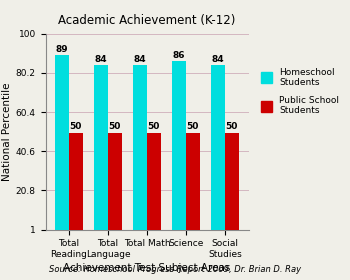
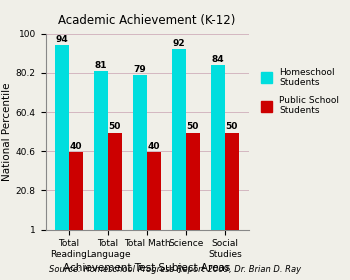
Homeschool Students/Total Reading: 89 -> 94
Public School Students/Total Reading: 50 -> 40
Homeschool Students/Total Language: 84 -> 81
Homeschool Students/Total Math: 84 -> 79
Public School Students/Total Math: 50 -> 40
Homeschool Students/Science: 86 -> 92
